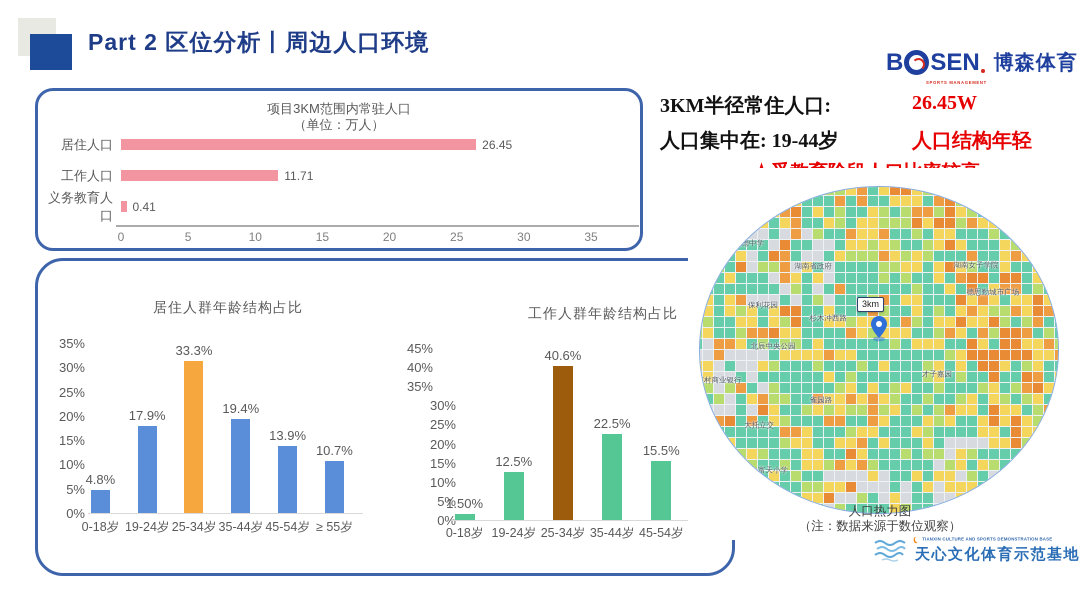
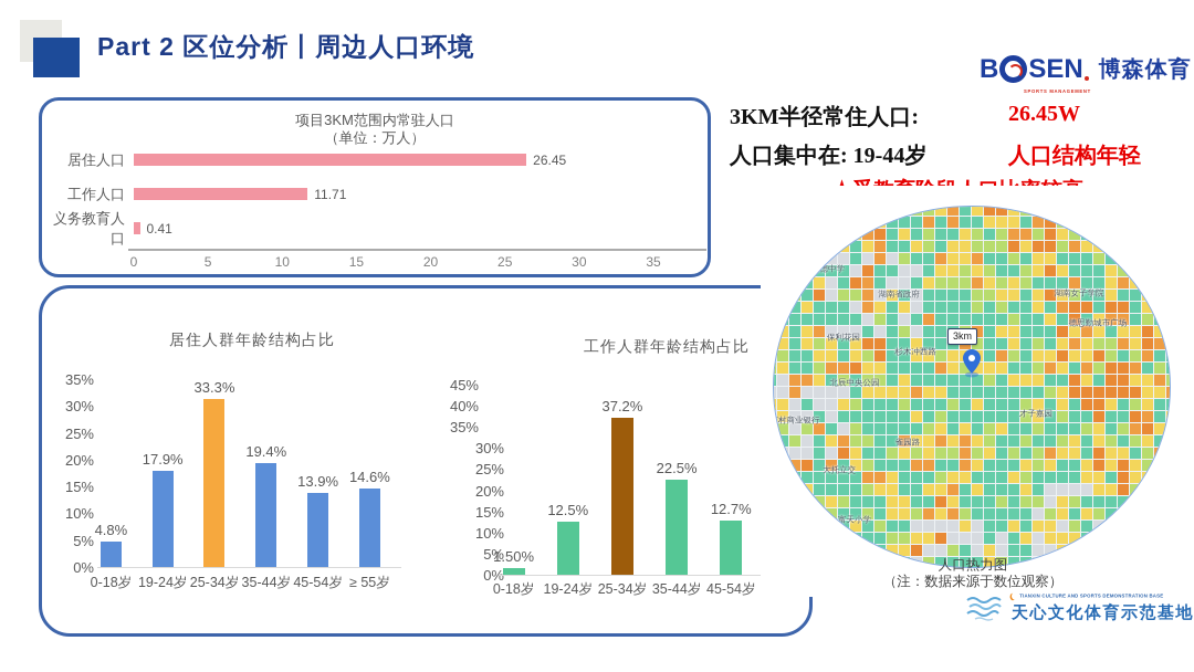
居住人群年龄结构占比/≥ 55岁: 10.7% -> 14.6%
工作人群年龄结构占比/25-34岁: 40.6% -> 37.2%
工作人群年龄结构占比/45-54岁: 15.5% -> 12.7%
